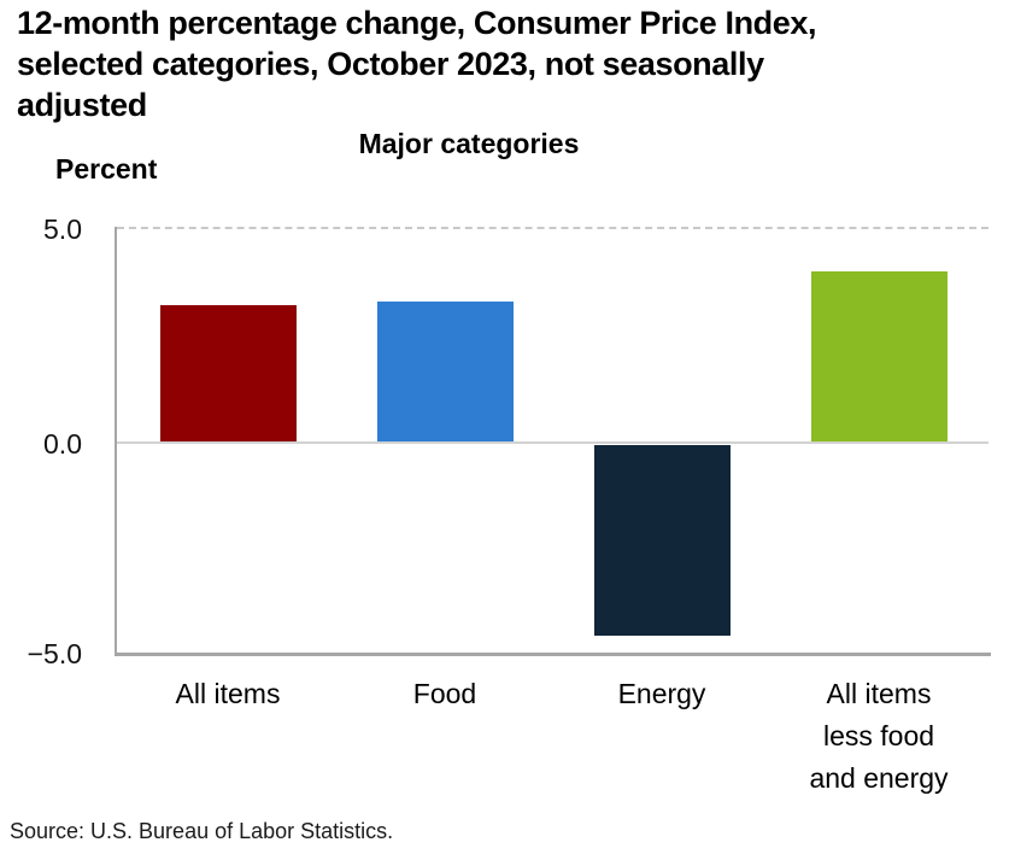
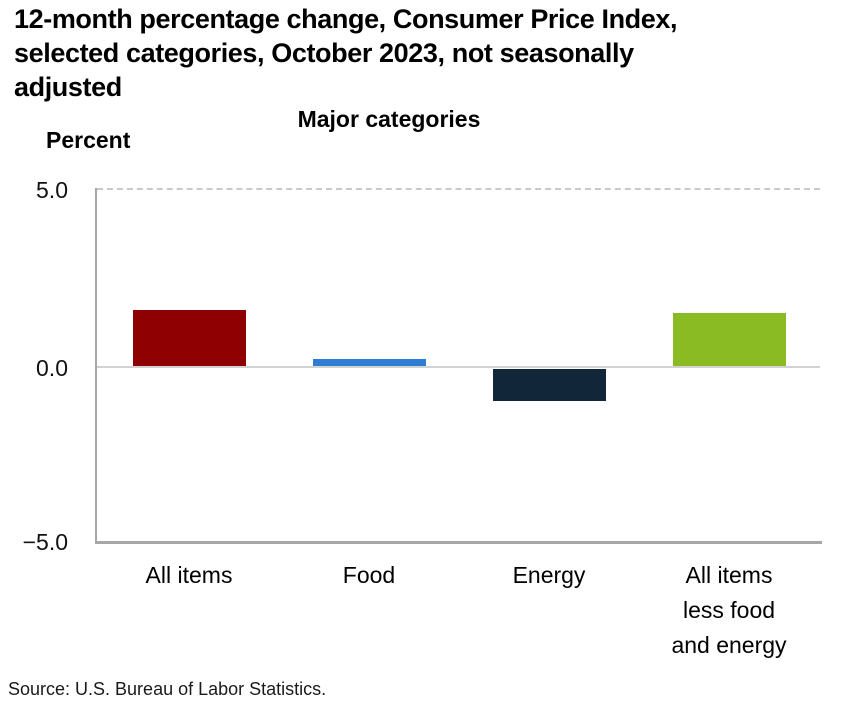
All items: 3.2 -> 1.6
Food: 3.3 -> 0.2
Energy: -4.5 -> -0.9
All items less food and energy: 4.0 -> 1.5
